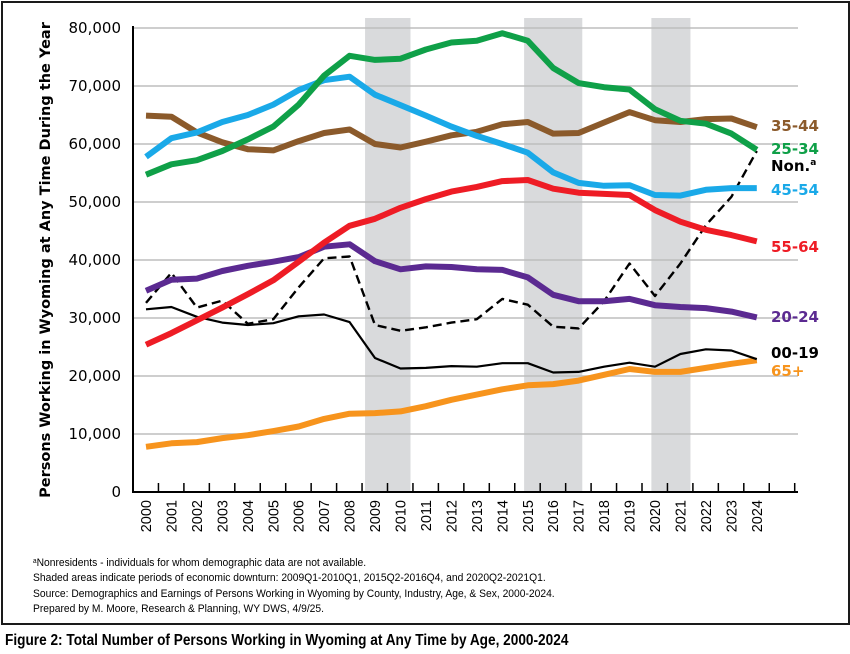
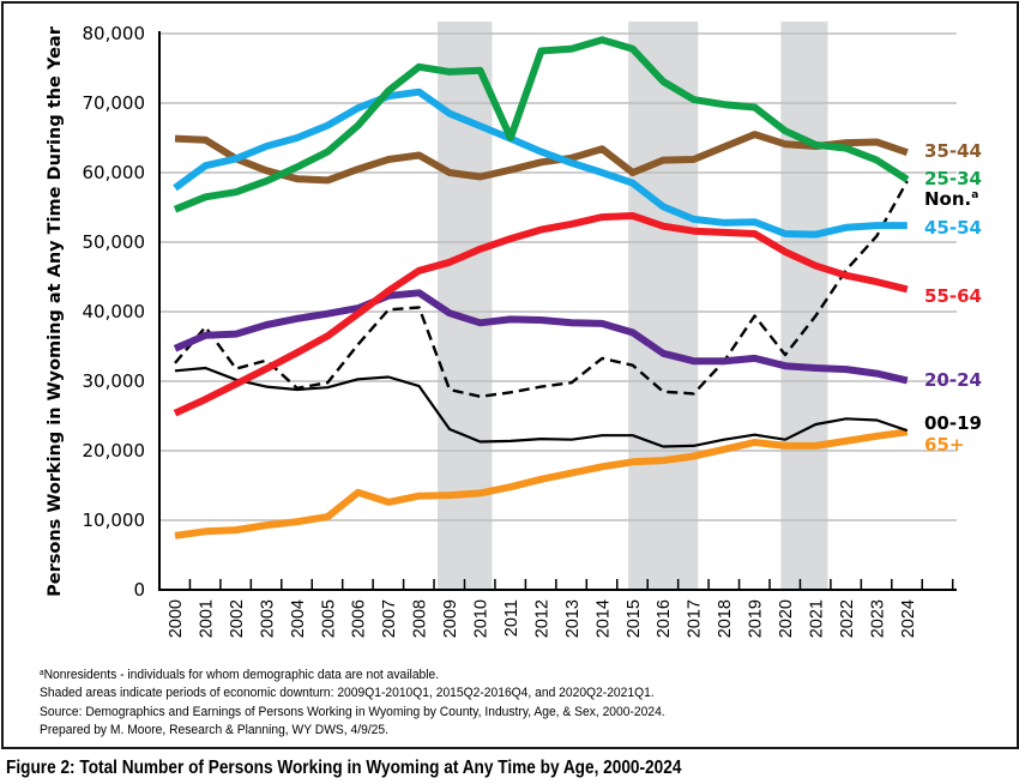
65+/2006: 11000 -> 14000
25-34/2011: 76000 -> 65000
35-44/2015: 64000 -> 60000
